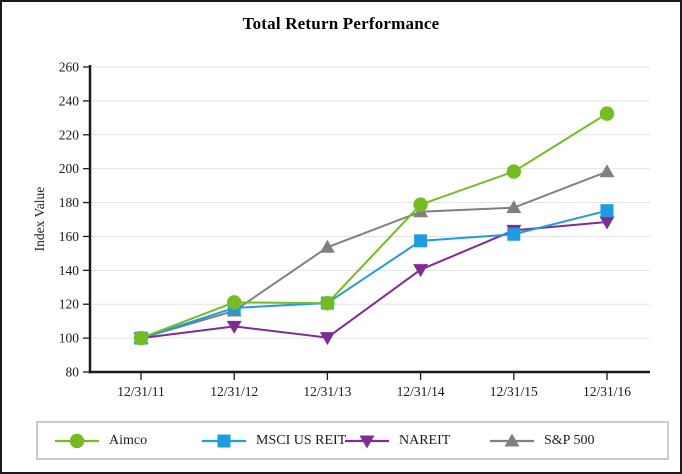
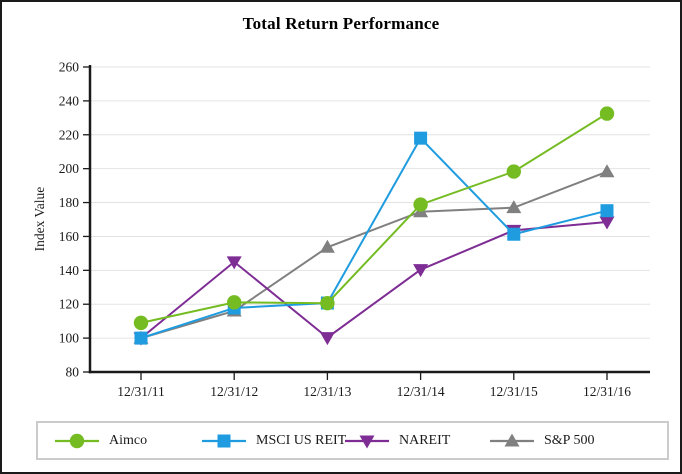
Aimco/12/31/11: 100 -> 109
NAREIT/12/31/12: 107 -> 145
MSCI US REIT/12/31/14: 157 -> 218
